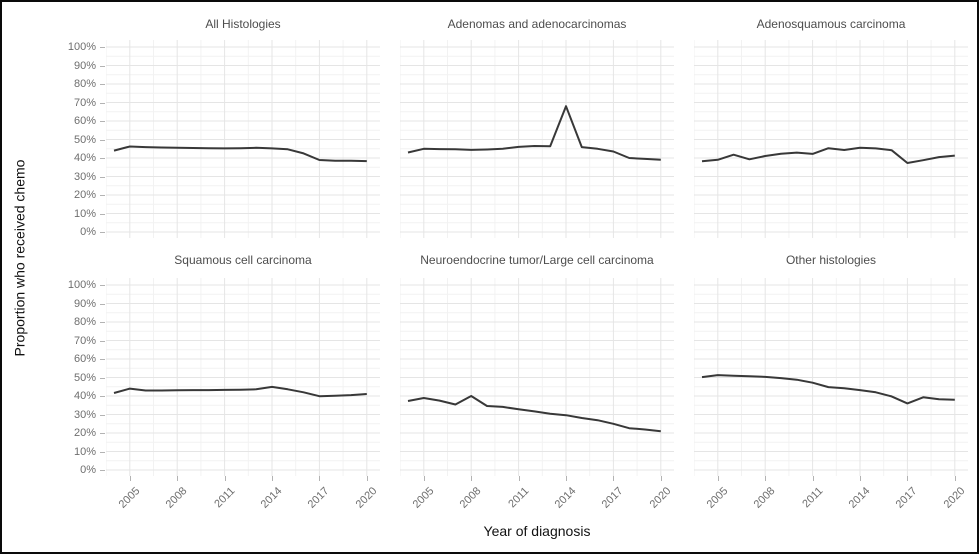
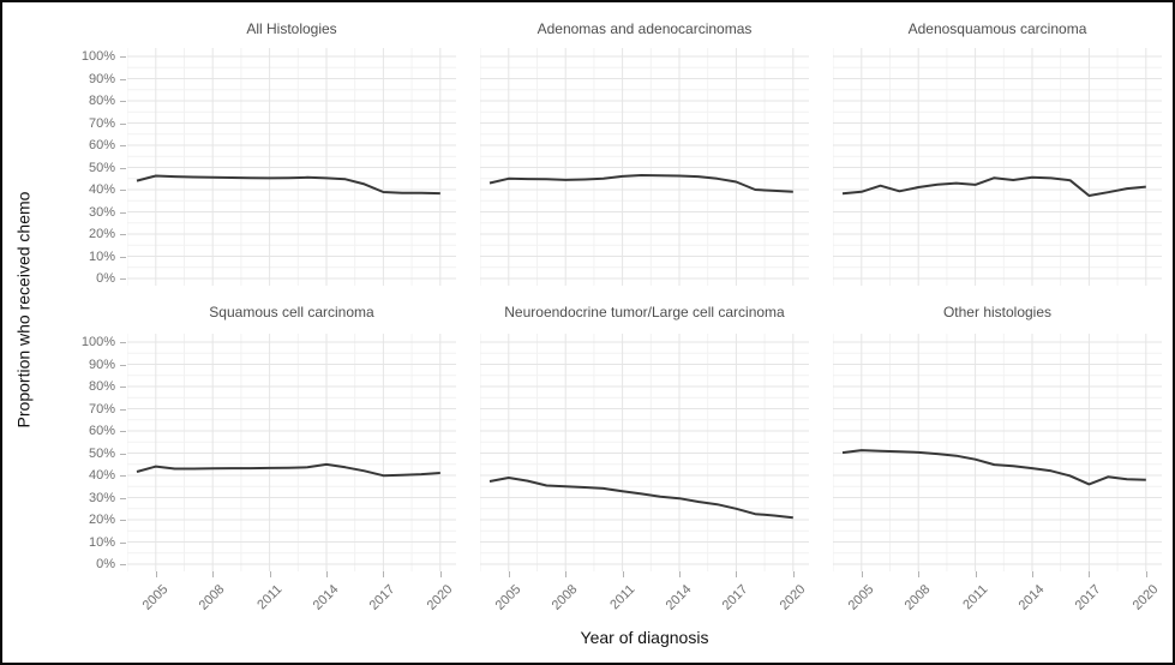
Neuroendocrine tumor/Large cell carcinoma/2008: 40% -> 35%
Adenomas and adenocarcinomas/2014: 68% -> 46%
